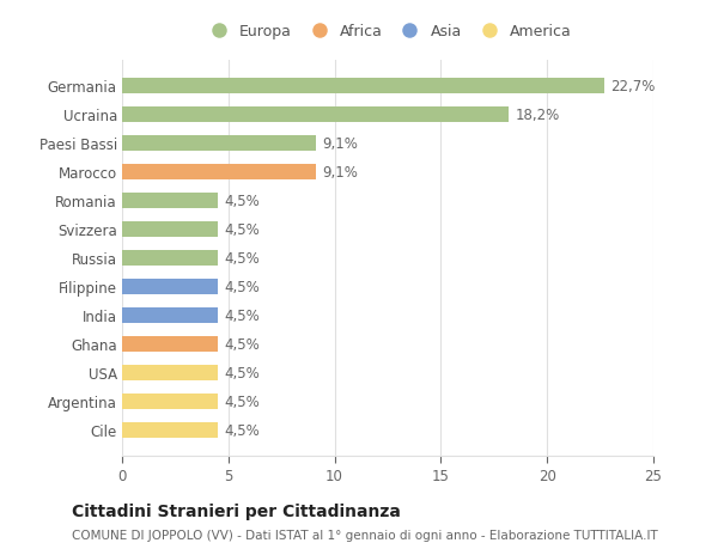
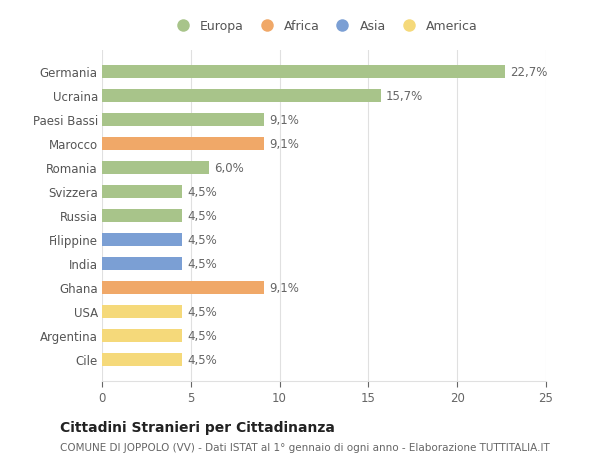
Ucraina: 18,2% -> 15,7%
Romania: 4,5% -> 6,0%
Ghana: 4,5% -> 9,1%
